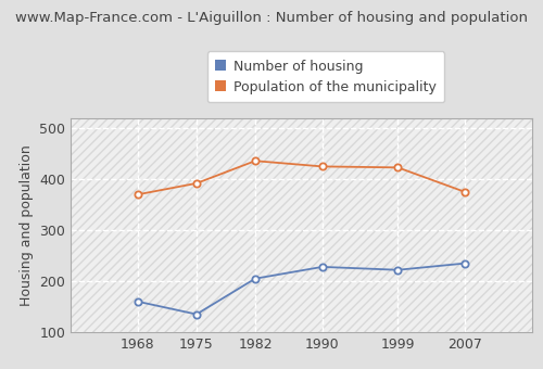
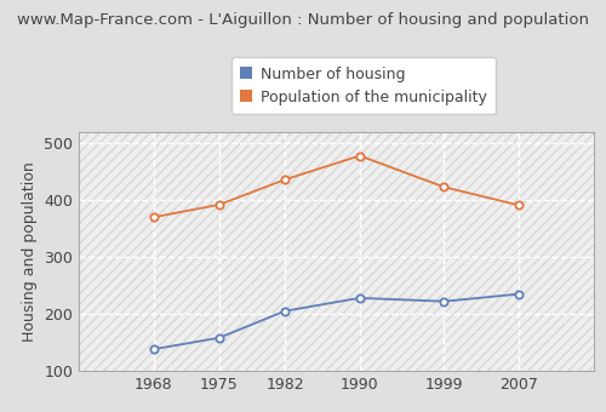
Number of housing/1968: 160 -> 138
Number of housing/1975: 135 -> 158
Population of the municipality/1990: 425 -> 478
Population of the municipality/2007: 375 -> 391
